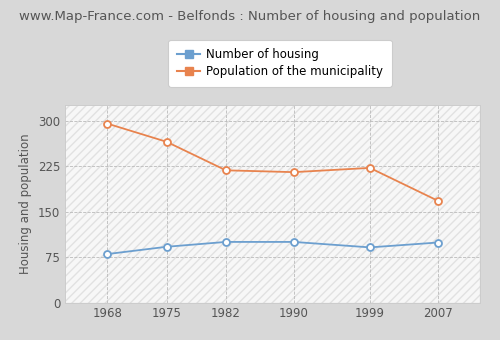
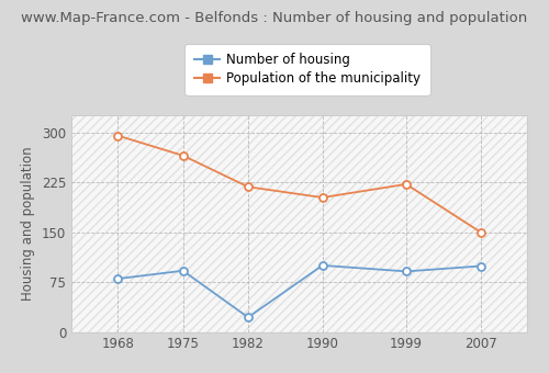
Number of housing/1982: 100 -> 22
Population of the municipality/1990: 215 -> 202
Population of the municipality/2007: 168 -> 150
